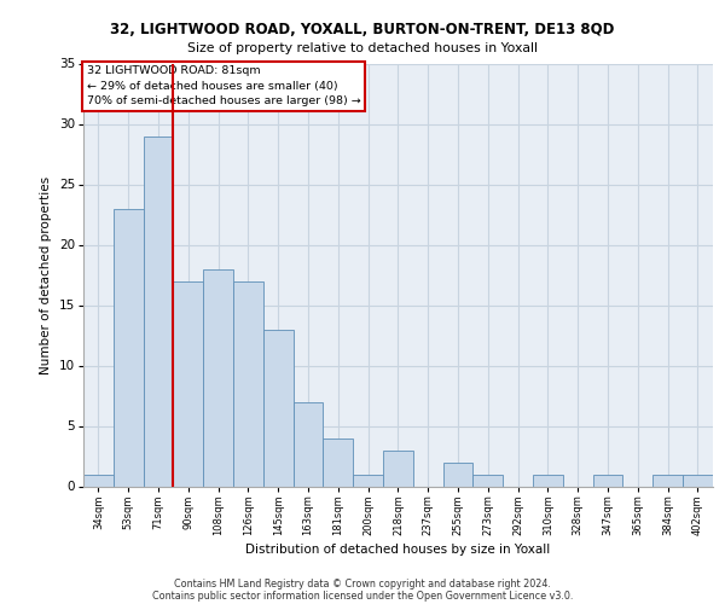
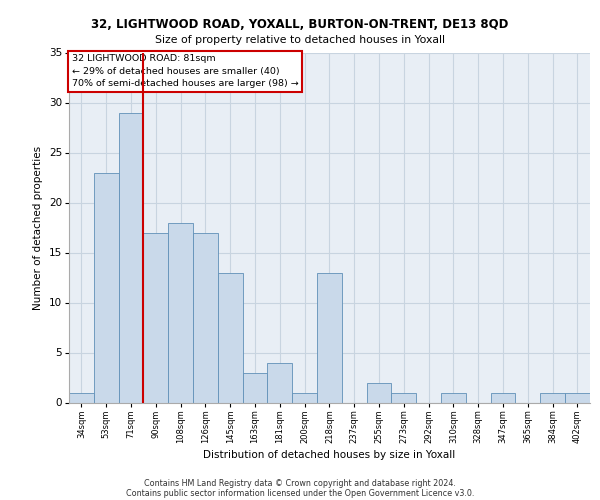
163sqm: 7 -> 3
218sqm: 3 -> 13
